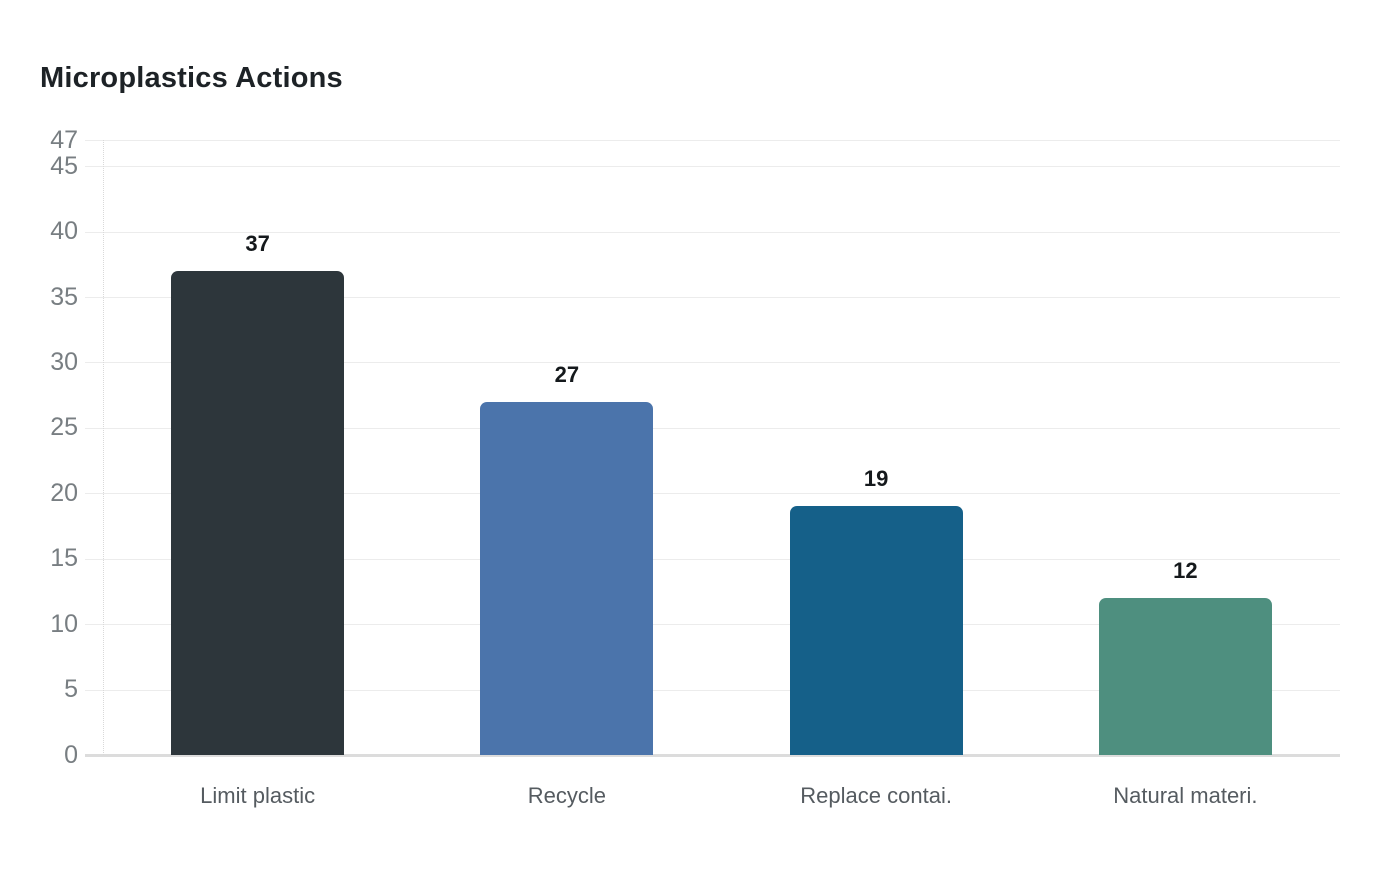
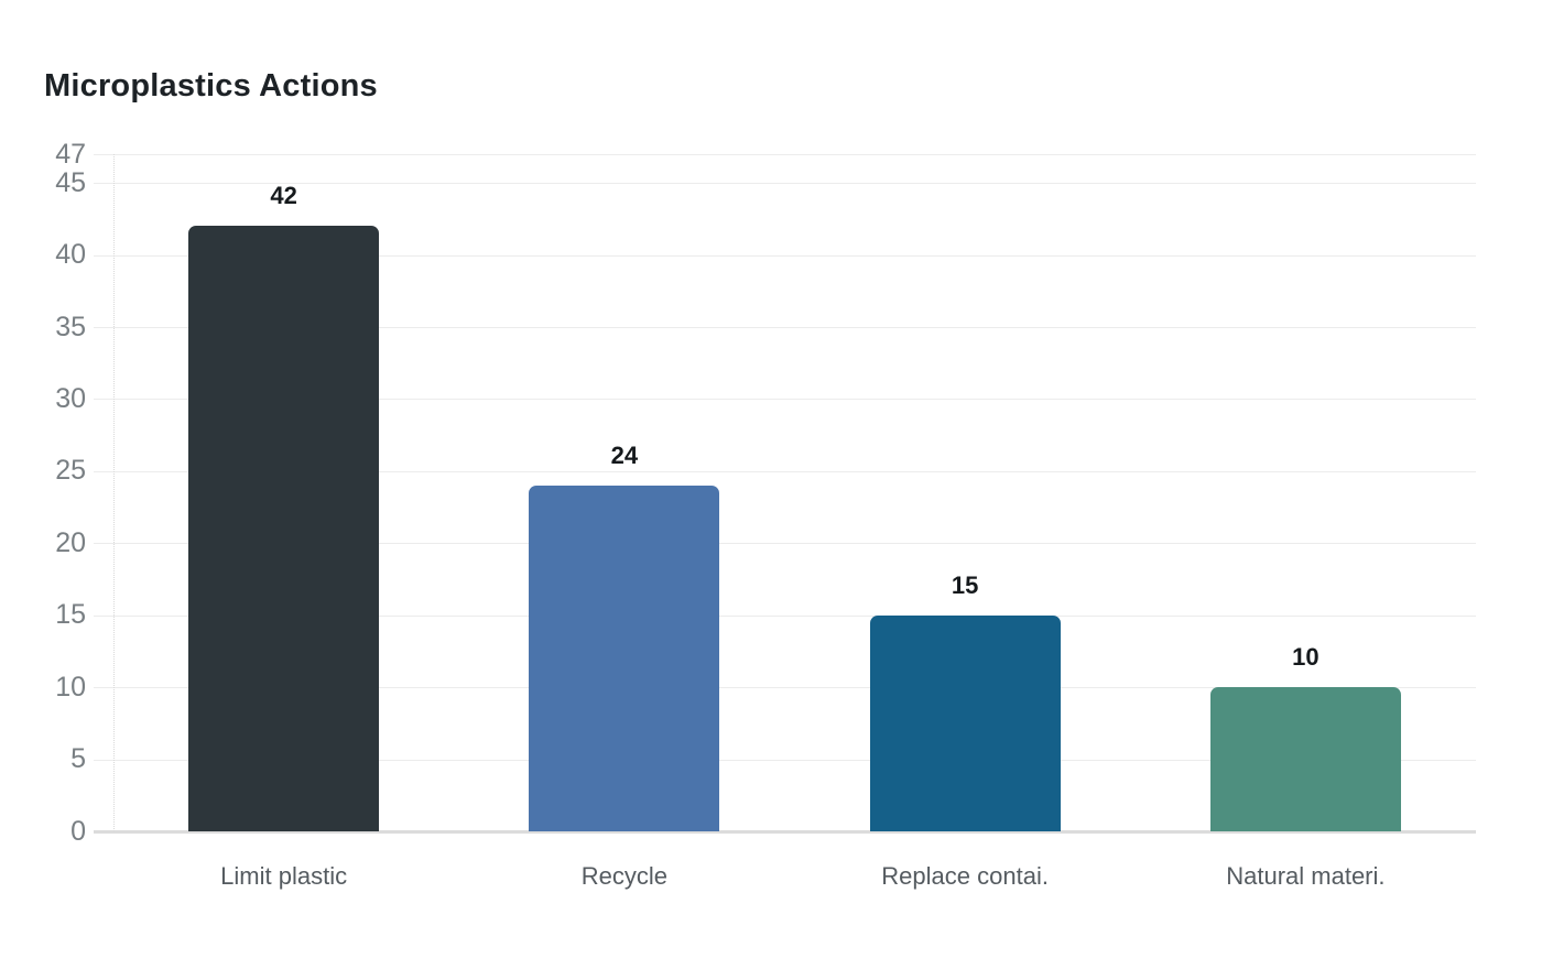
Limit plastic: 37 -> 42
Recycle: 27 -> 24
Replace contai.: 19 -> 15
Natural materi.: 12 -> 10
